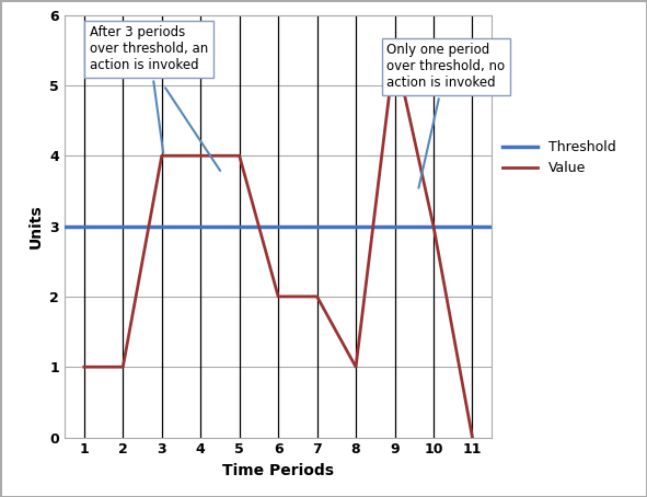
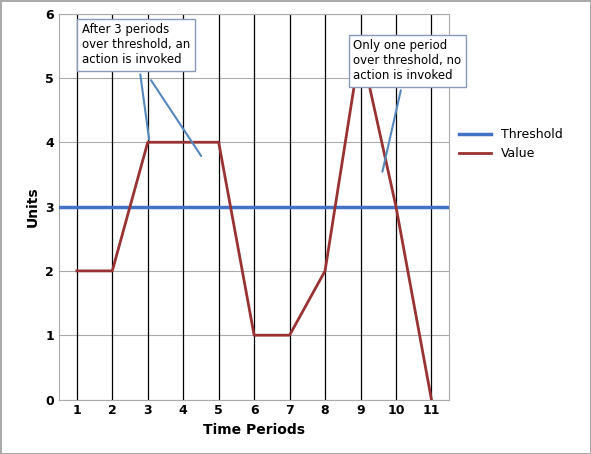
1: 1.0 -> 2.0
2: 1.0 -> 2.0
6: 2.0 -> 1.0
7: 2.0 -> 1.0
8: 1.0 -> 2.0
